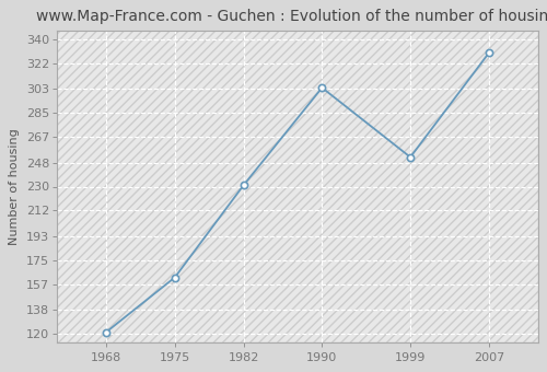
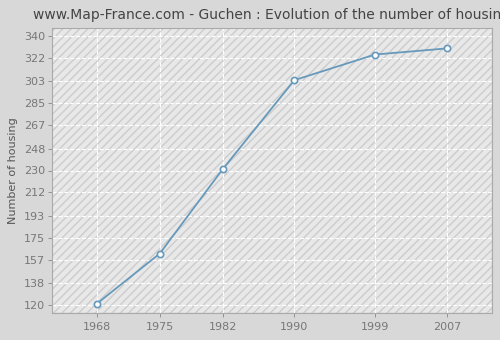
1999: 252 -> 325
